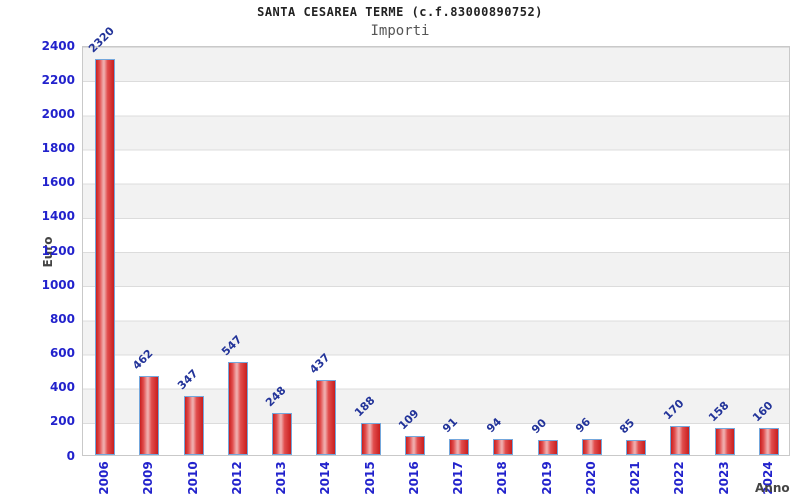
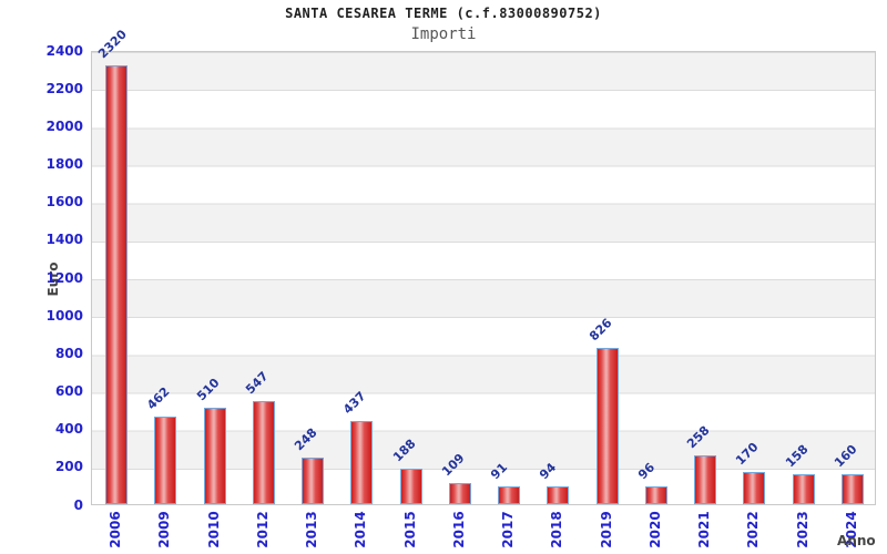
2010: 347 -> 510
2019: 90 -> 826
2021: 85 -> 258
